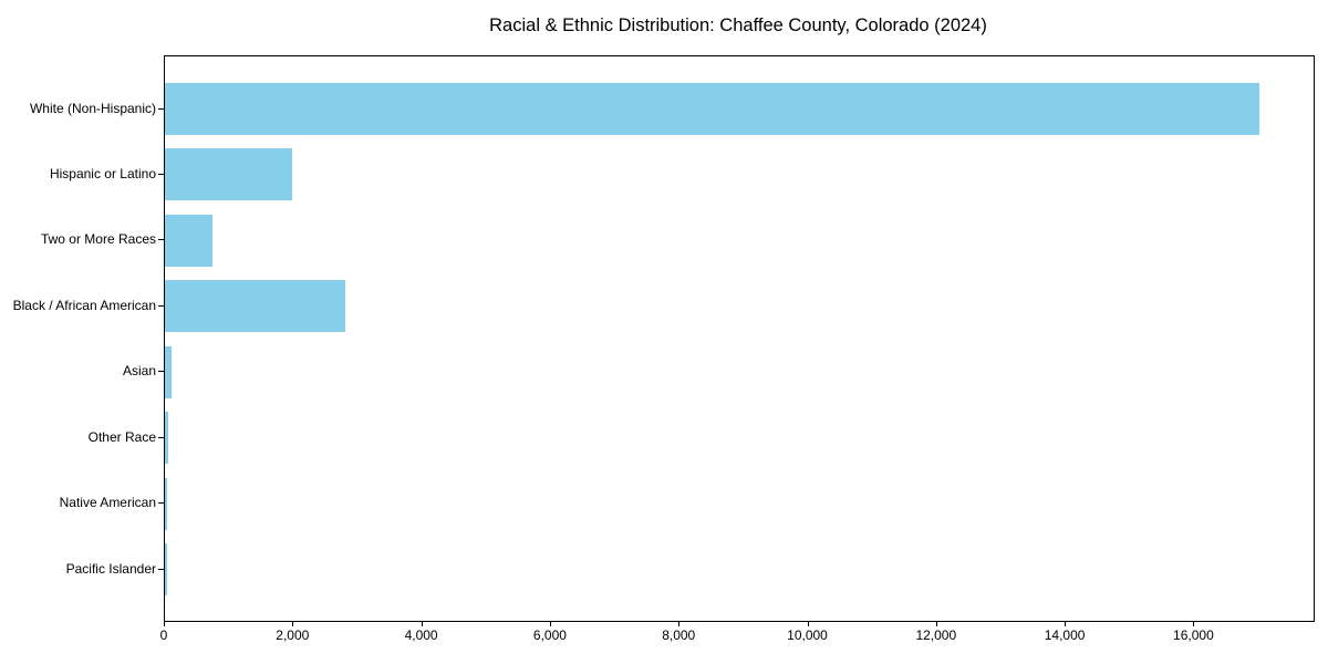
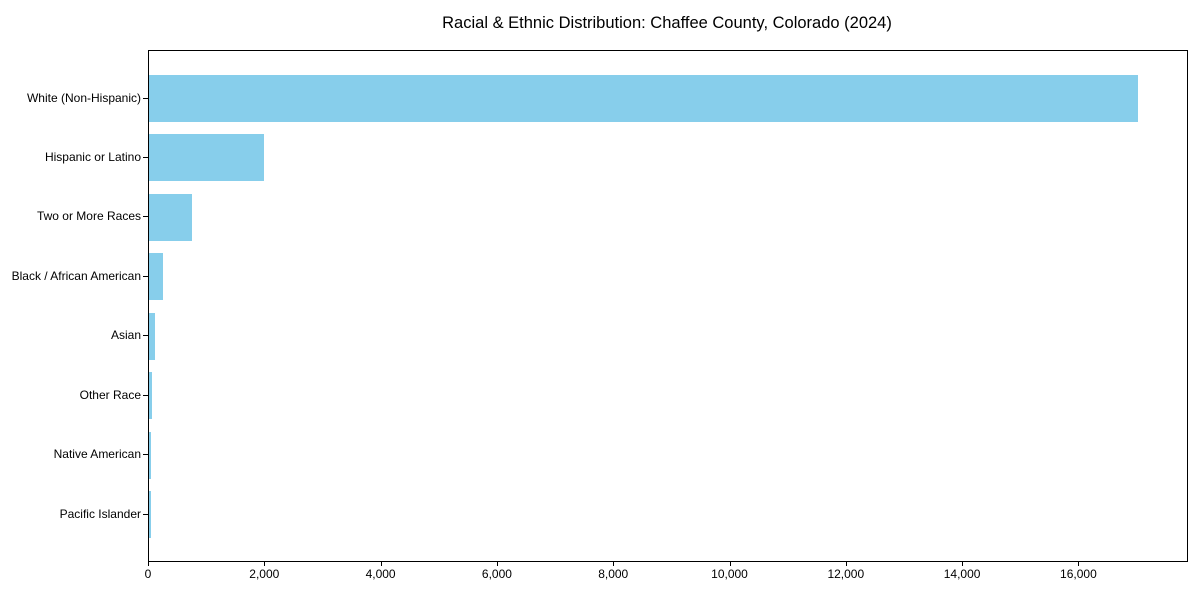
Black / African American: 2800 -> 200
